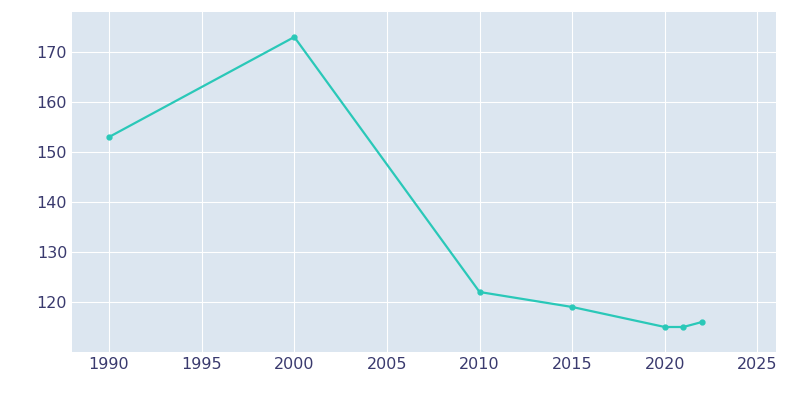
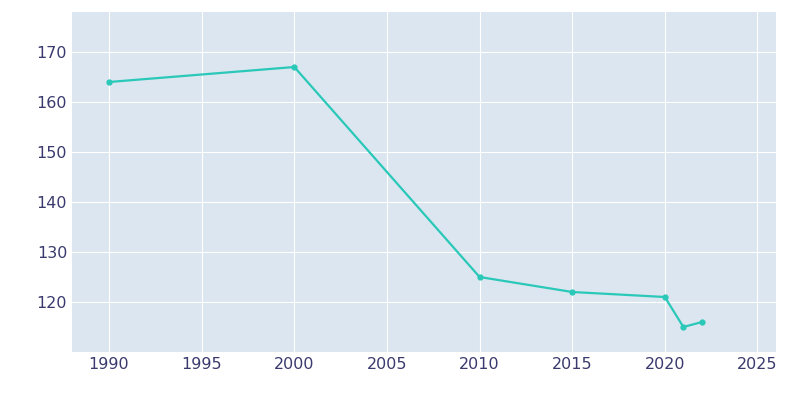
1990: 153 -> 164
2000: 173 -> 167
2010: 122 -> 125
2015: 119 -> 122
2020: 115 -> 121
